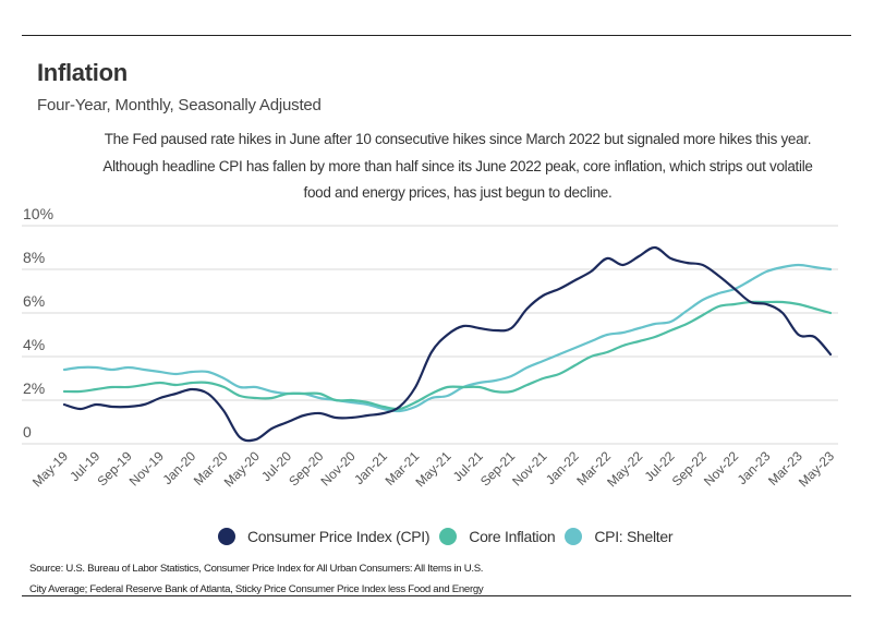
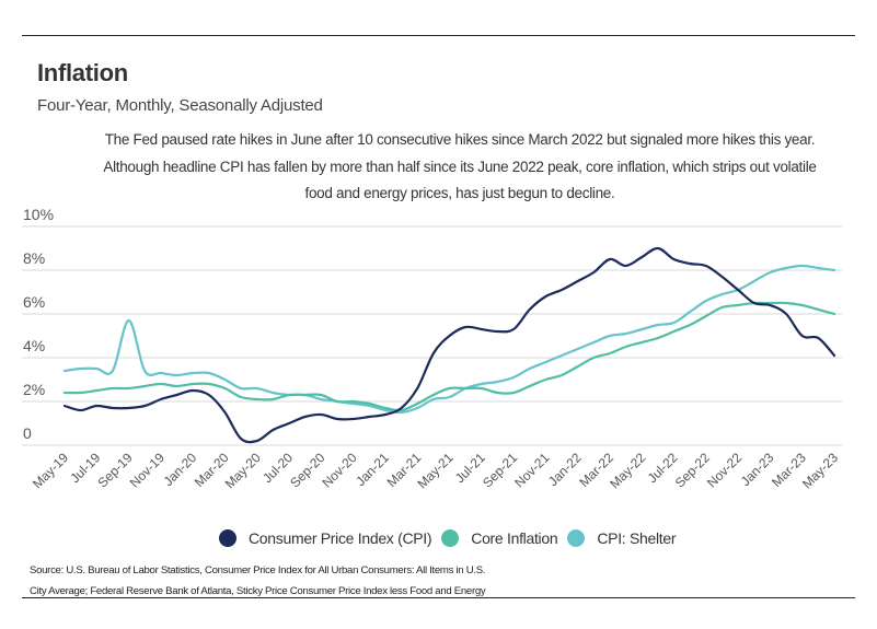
CPI: Shelter/Sep-19: 3.5% -> 5.7%
